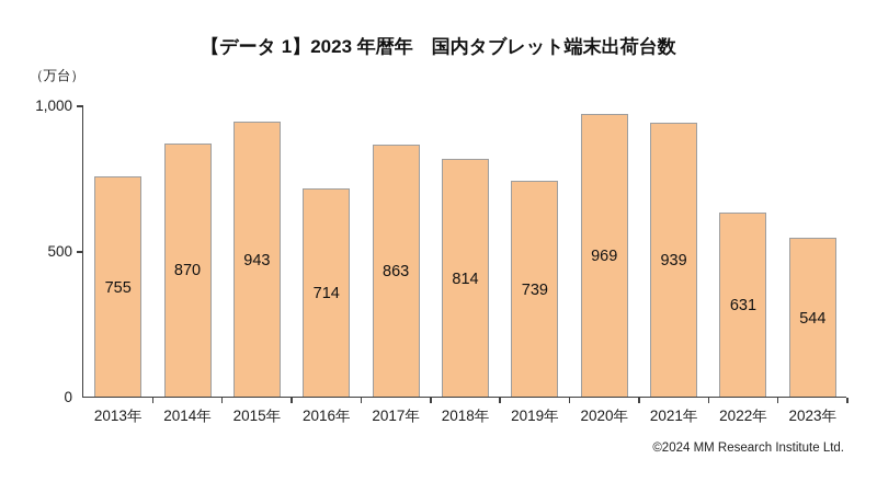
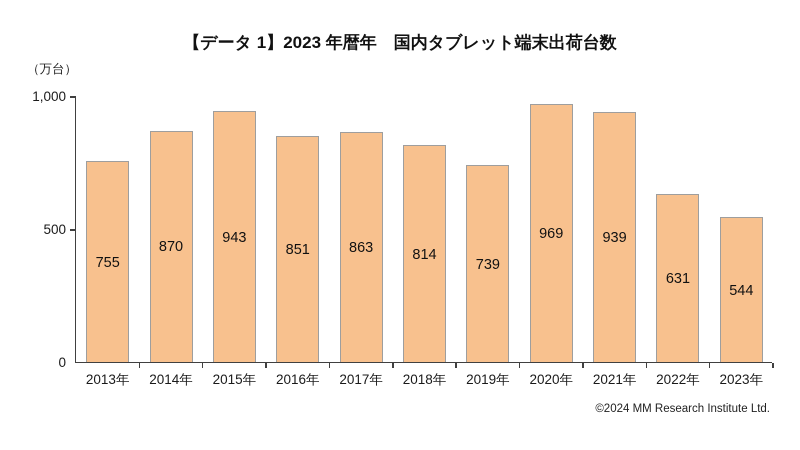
2016年: 714 -> 851
